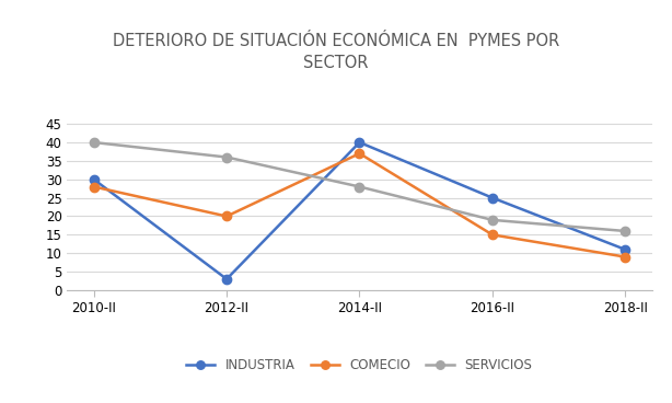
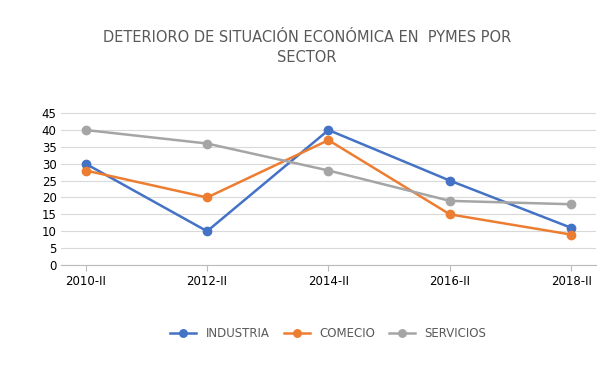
INDUSTRIA/2012-II: 3 -> 10
SERVICIOS/2018-II: 16 -> 18
